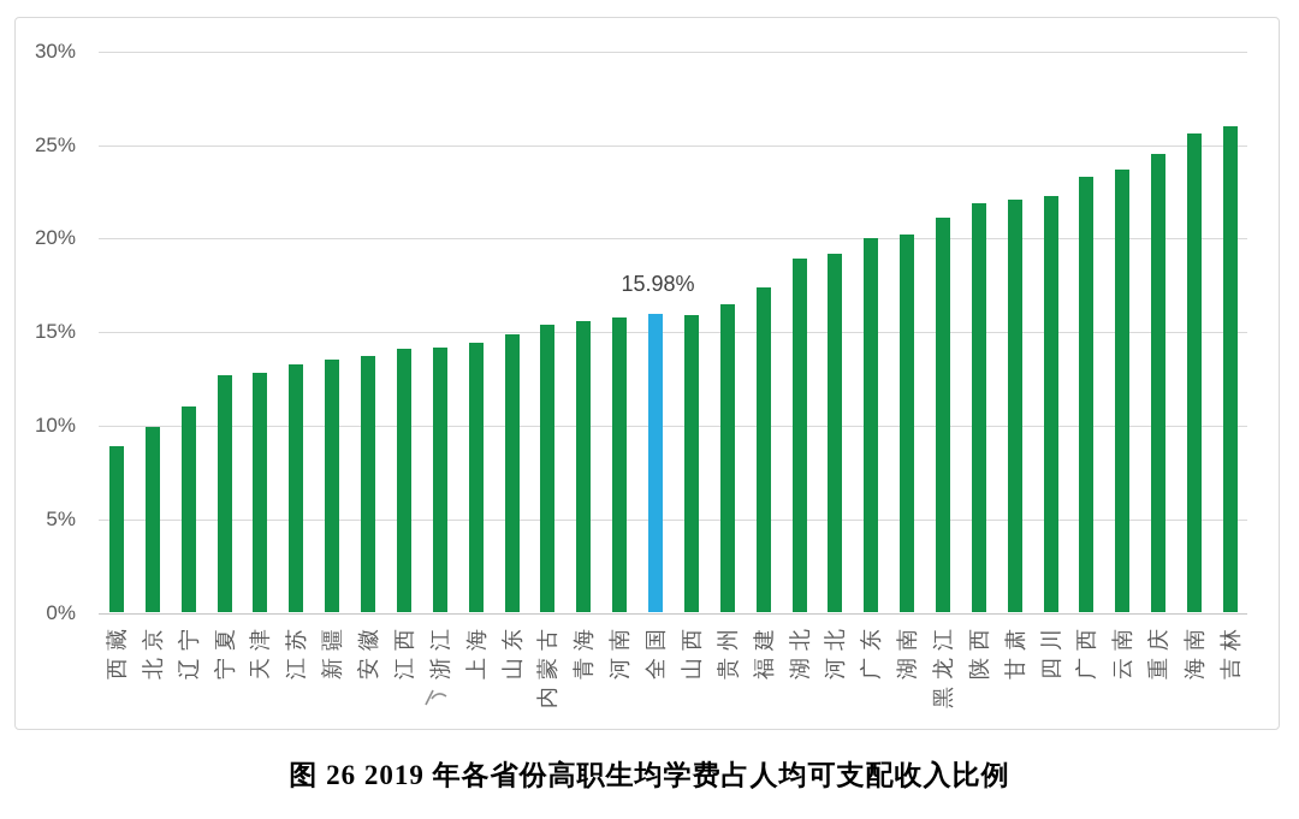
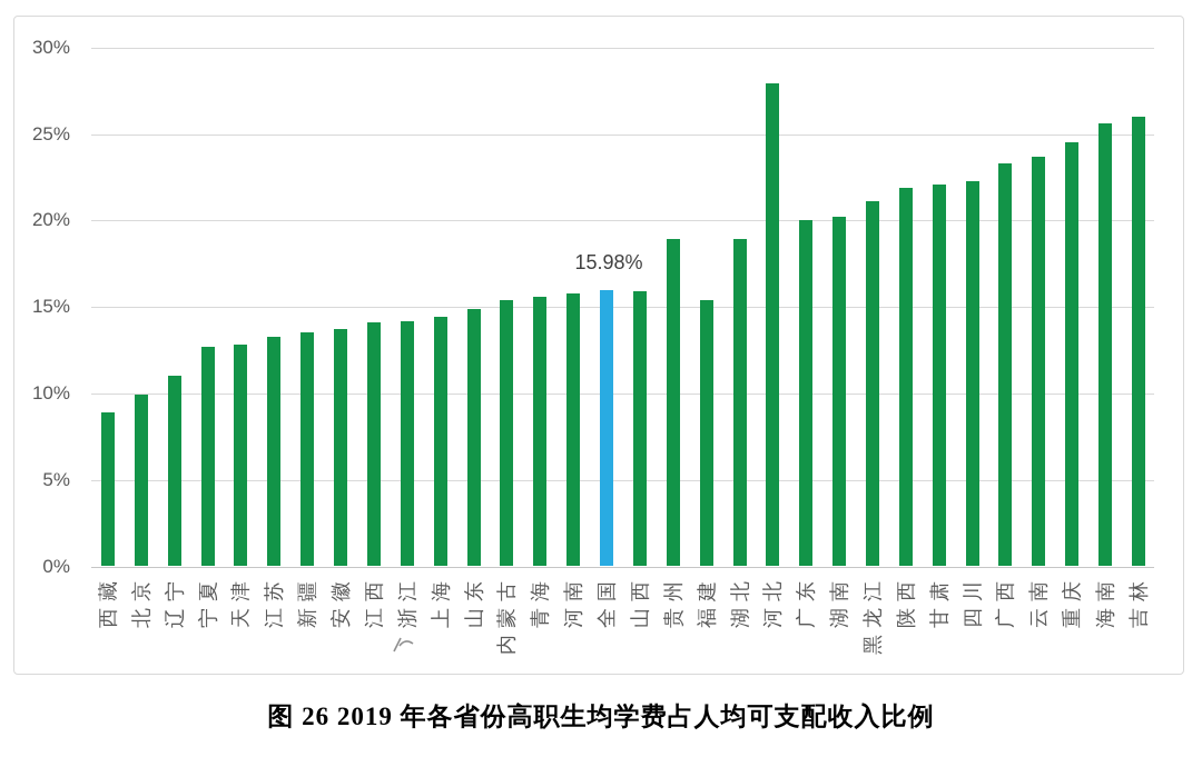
贵州: 16.5% -> 18.9%
福建: 17.4% -> 15.4%
河北: 19.2% -> 27.9%
